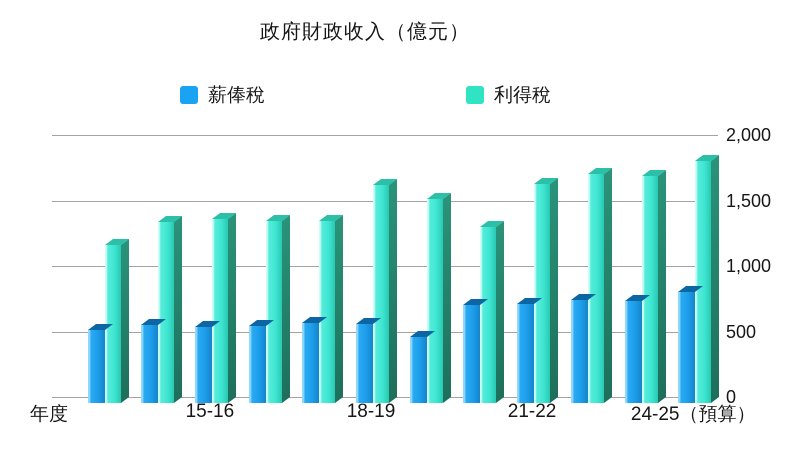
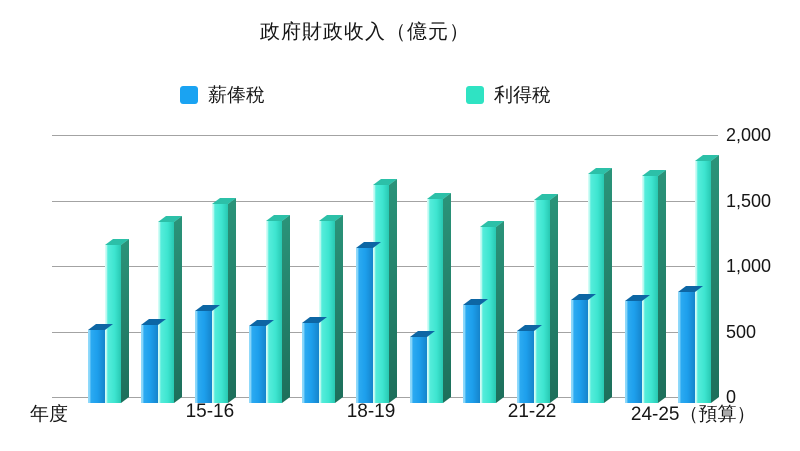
薪俸稅/15-16: 580 -> 700
利得稅/15-16: 1400 -> 1520
薪俸稅/18-19: 600 -> 1180
薪俸稅/21-22: 760 -> 550
利得稅/21-22: 1670 -> 1550
